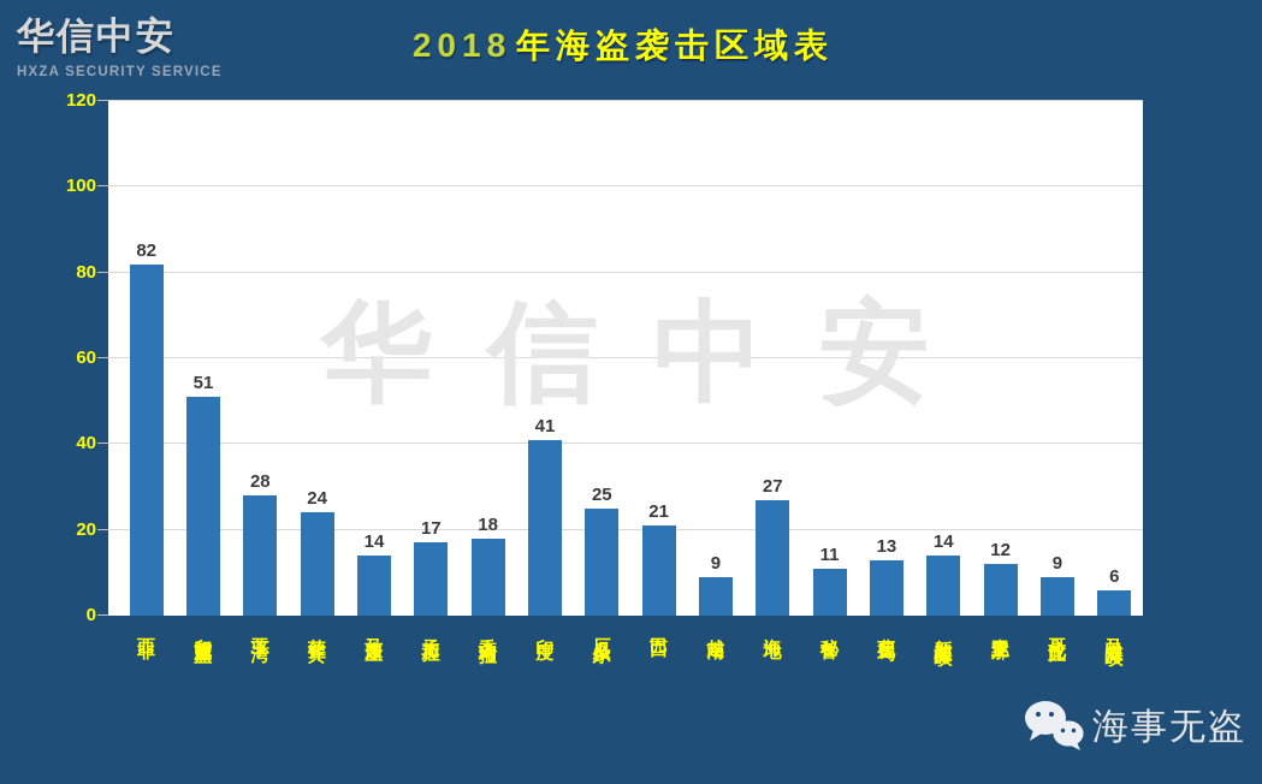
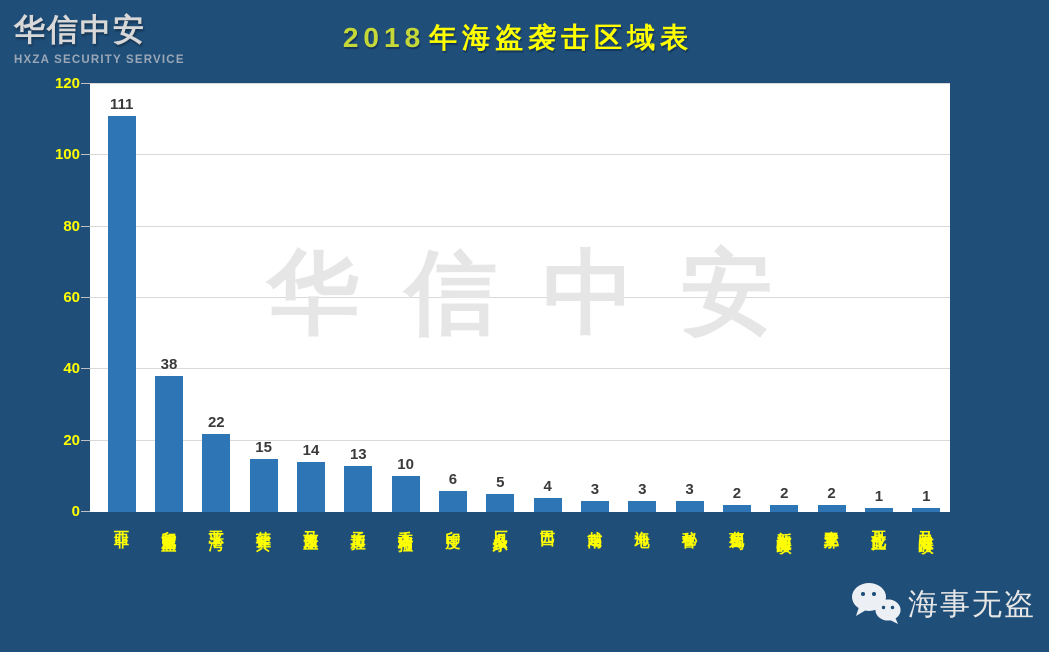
西非: 82 -> 111
印度尼西亚: 51 -> 38
亚丁湾: 28 -> 22
菲律宾: 24 -> 15
孟加拉: 17 -> 13
委内瑞拉: 18 -> 10
印度: 41 -> 6
厄瓜多尔: 25 -> 5
巴西: 21 -> 4
越南: 9 -> 3
海地: 27 -> 3
秘鲁: 11 -> 3
曹妃甸: 13 -> 2
新加坡海峡: 14 -> 2
圭亚那: 12 -> 2
哥伦比亚: 9 -> 1
马六甲海峡: 6 -> 1
